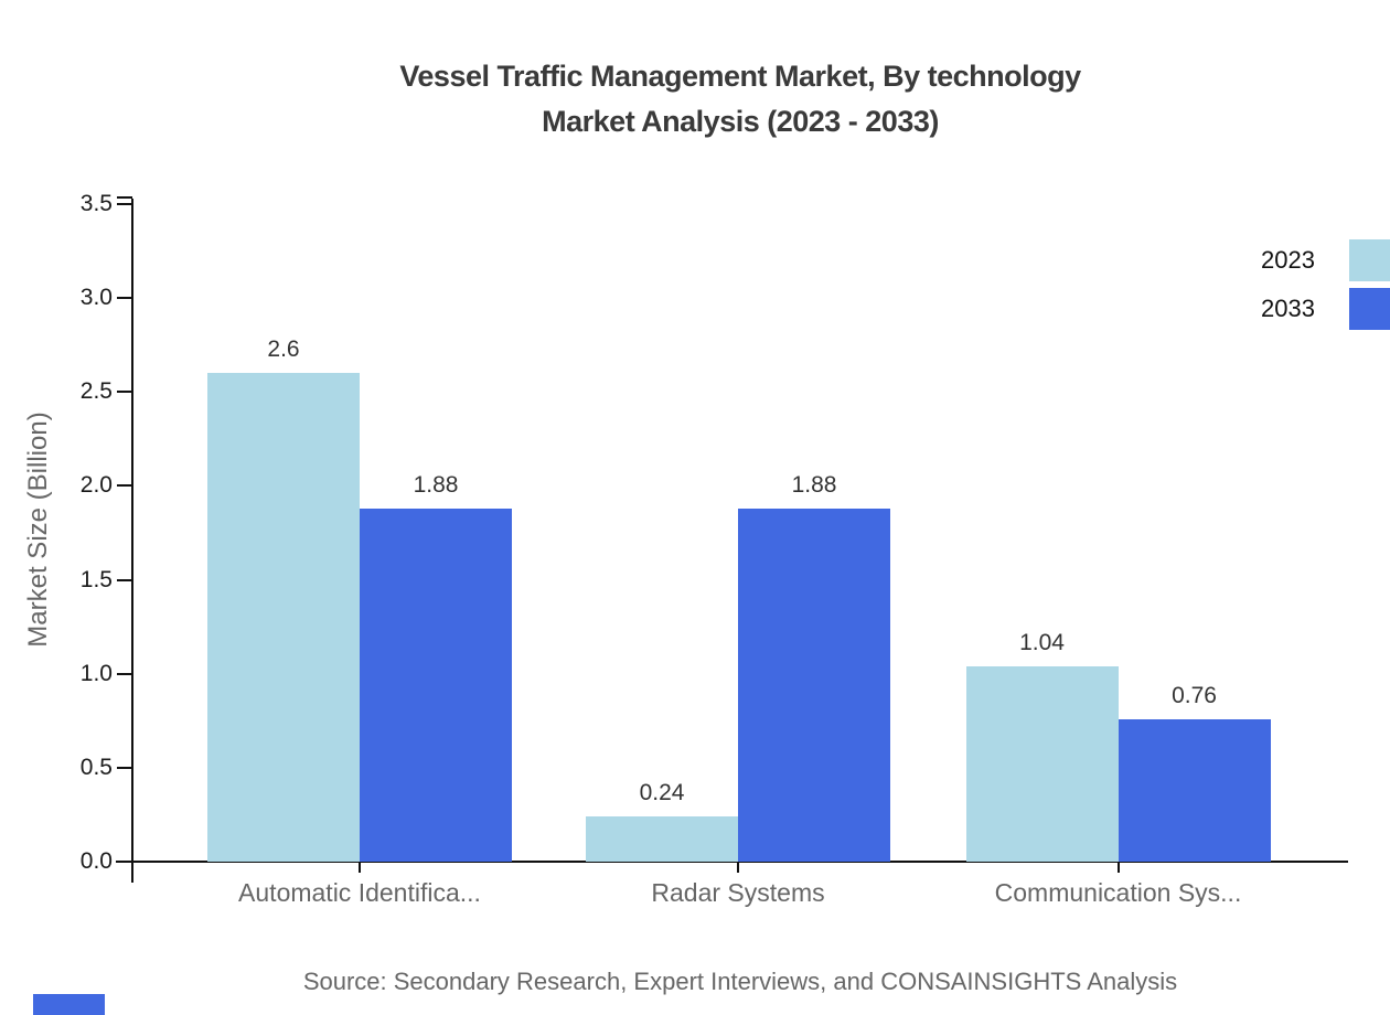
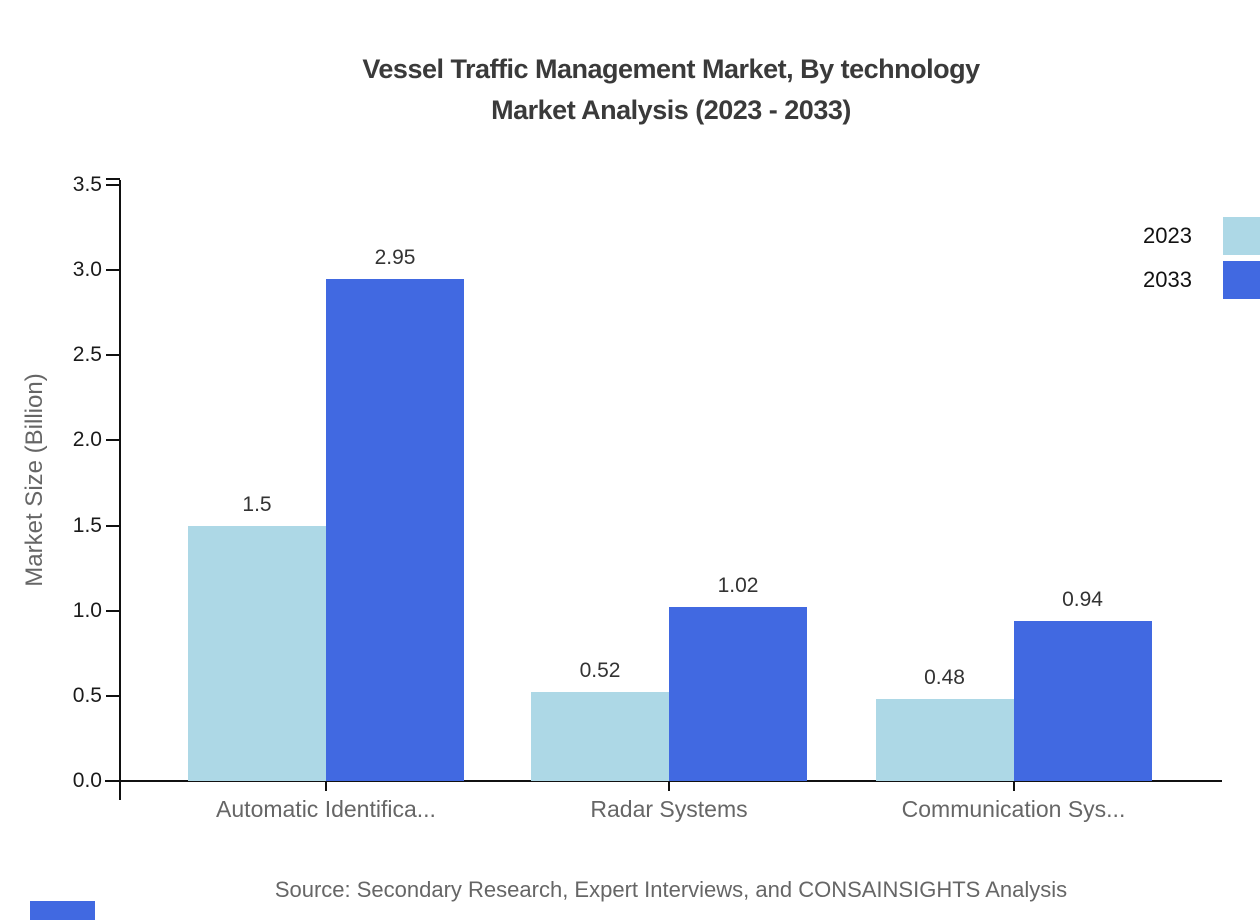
2023/Automatic Identifica...: 2.6 -> 1.5
2033/Automatic Identifica...: 1.88 -> 2.95
2023/Radar Systems: 0.24 -> 0.52
2033/Radar Systems: 1.88 -> 1.02
2023/Communication Sys...: 1.04 -> 0.48
2033/Communication Sys...: 0.76 -> 0.94
